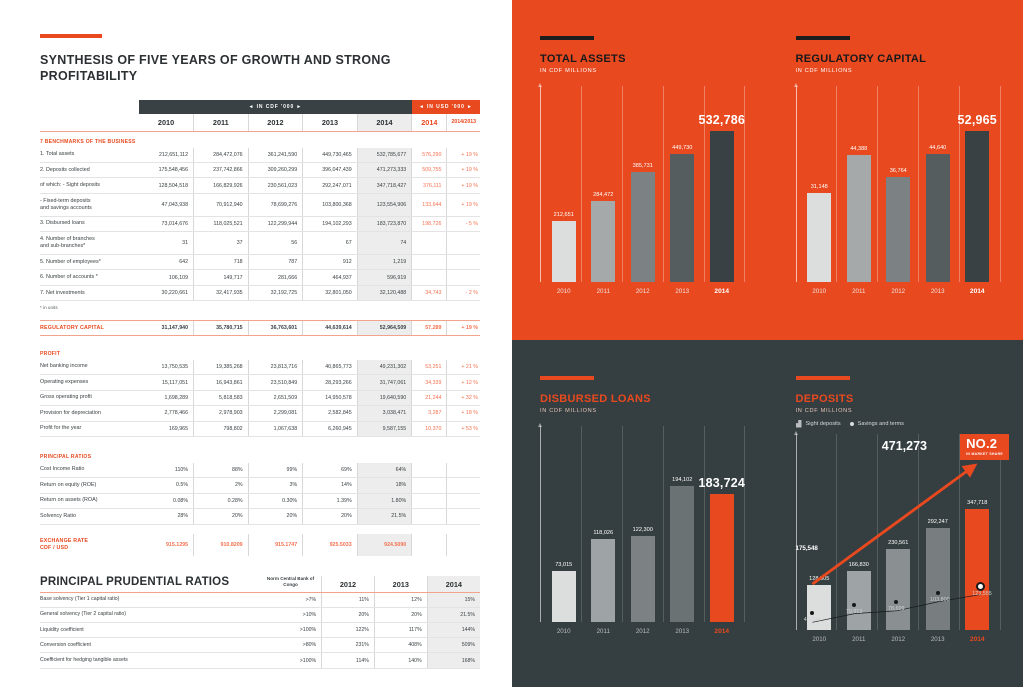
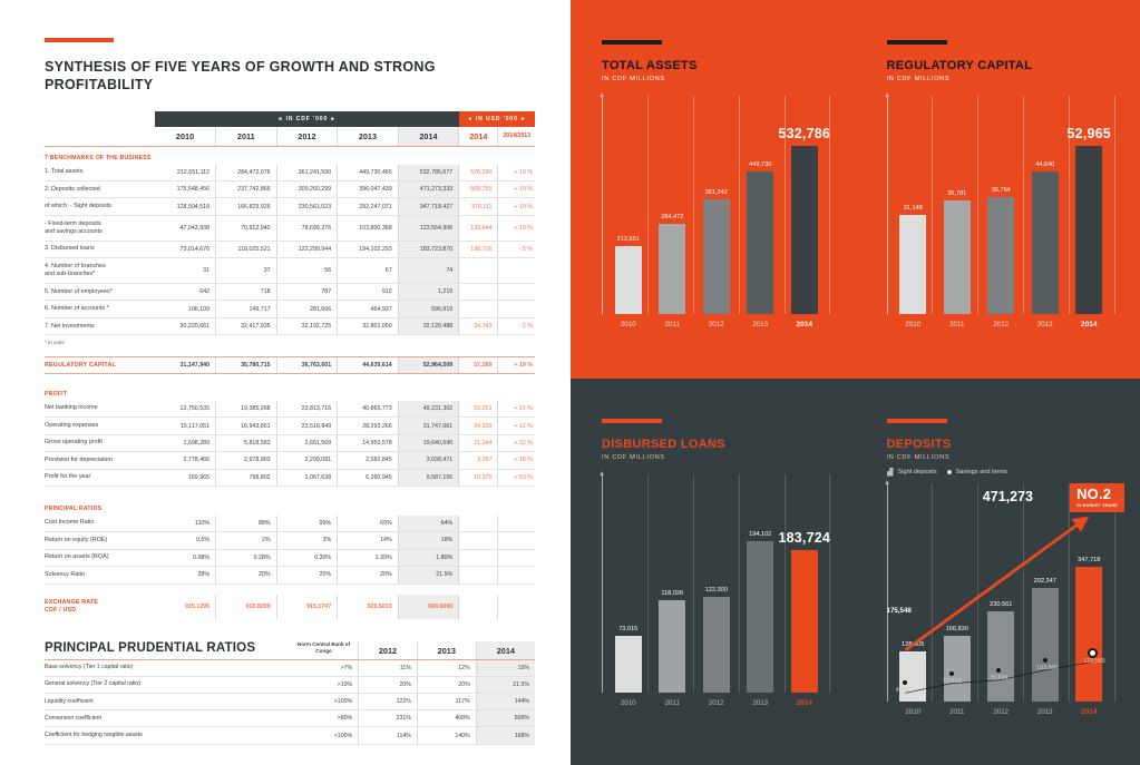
TOTAL ASSETS/2012: 385,731 -> 361,242
REGULATORY CAPITAL/2011: 44,388 -> 35,781
